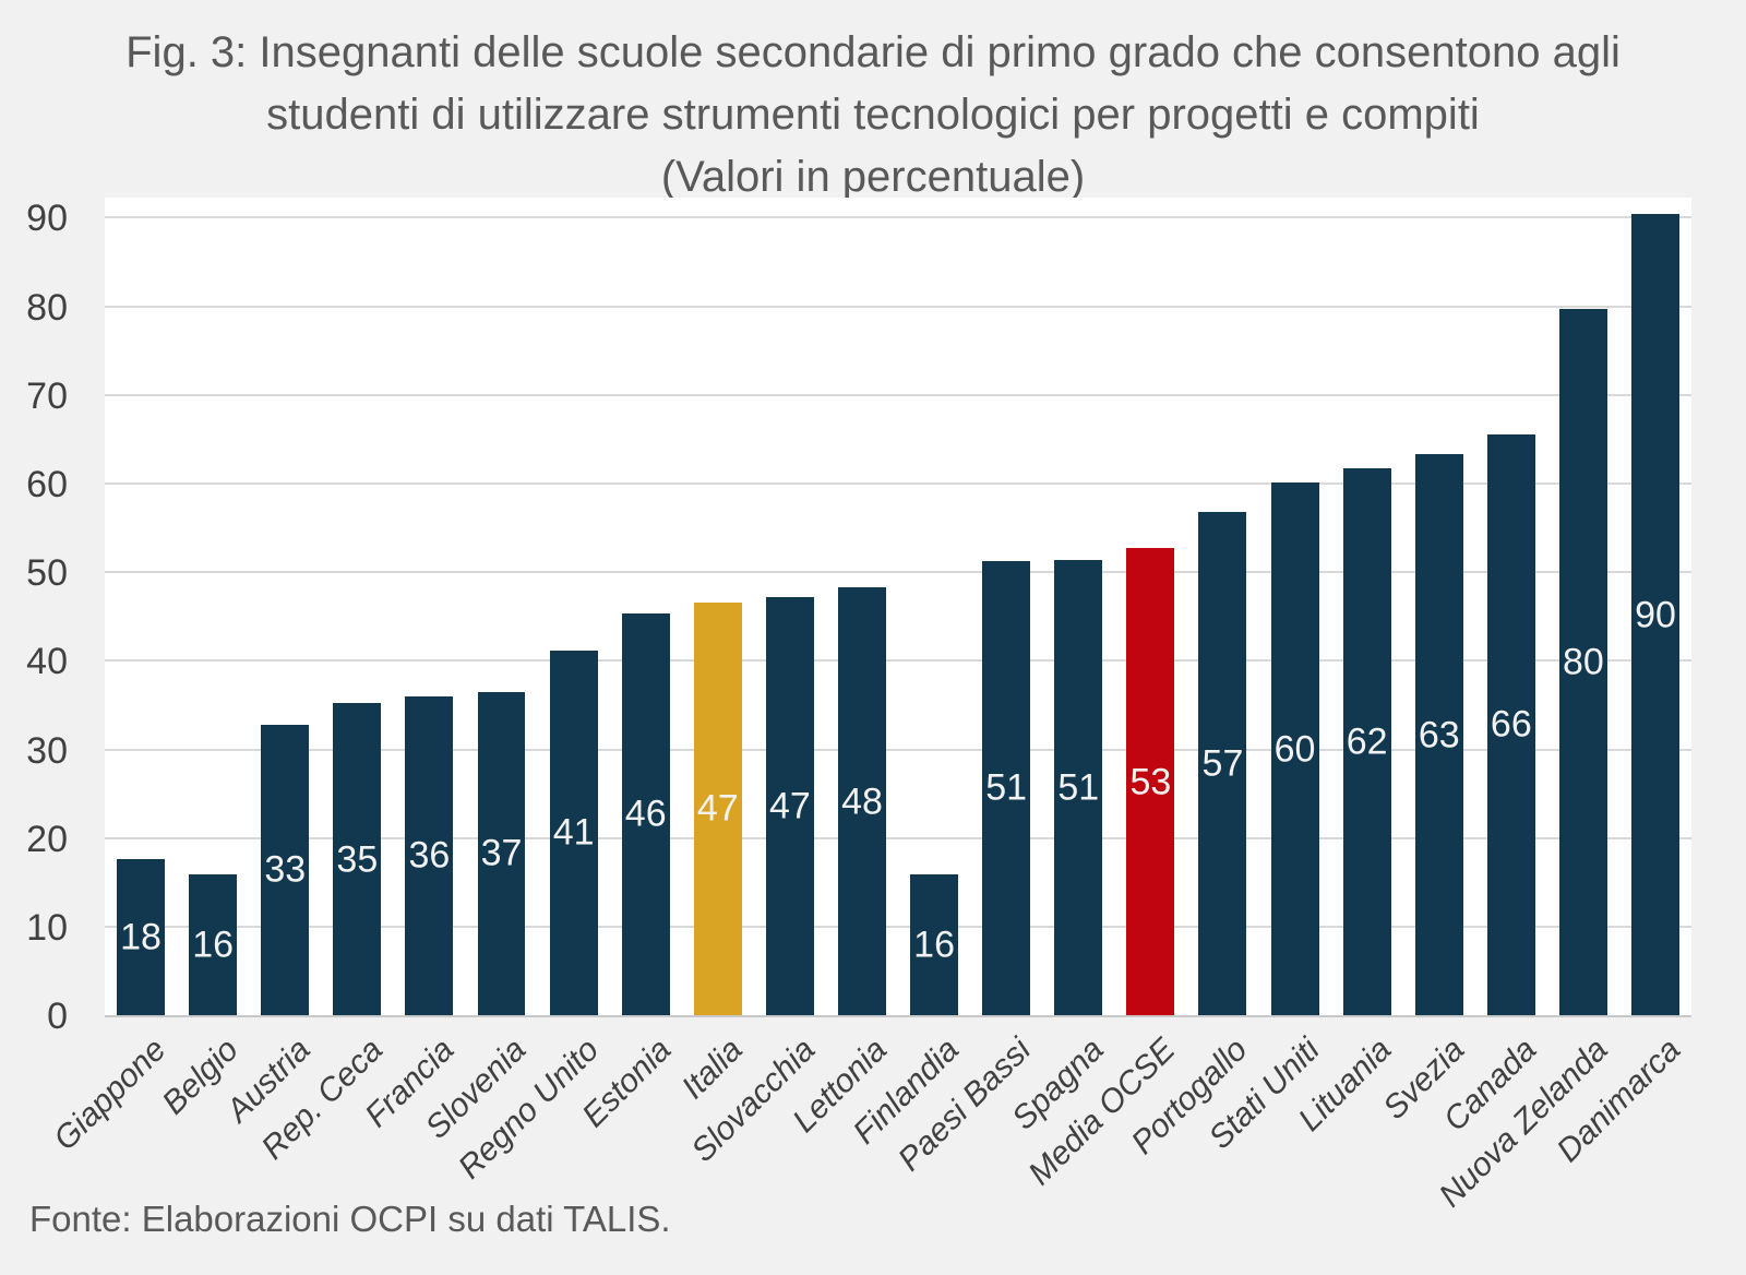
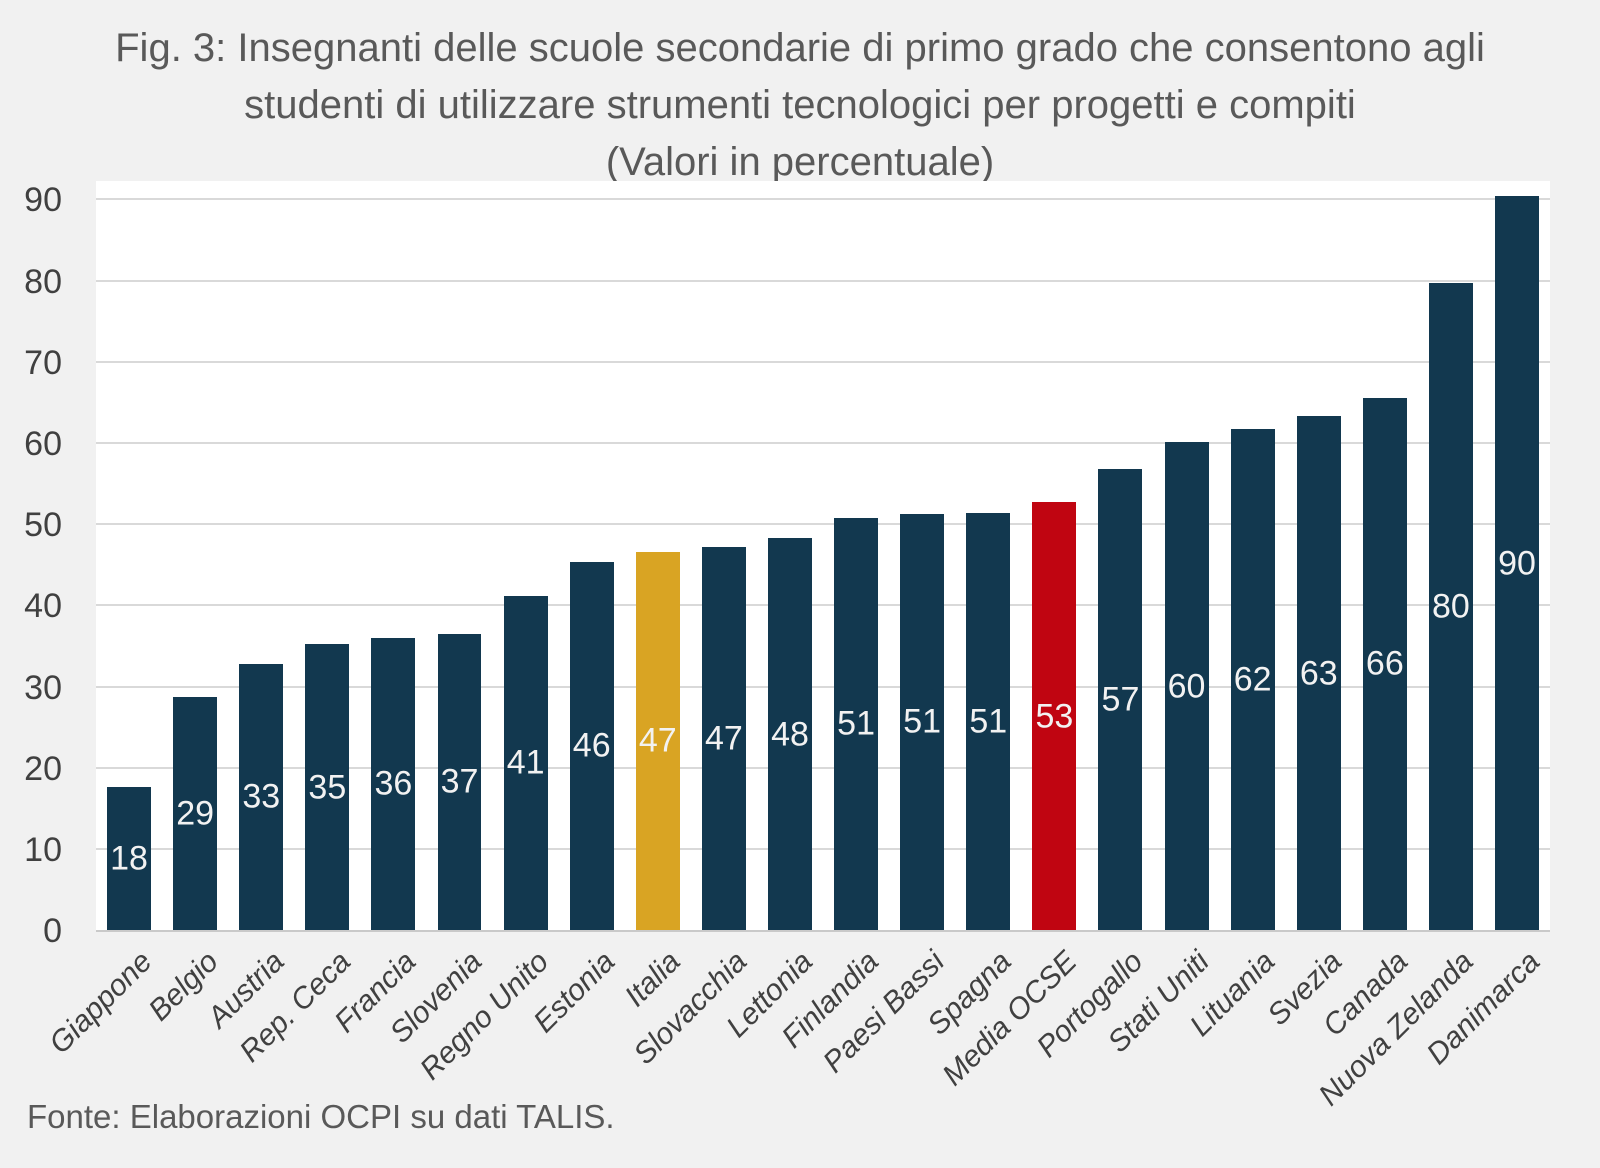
Belgio: 16 -> 29
Finlandia: 16 -> 51
